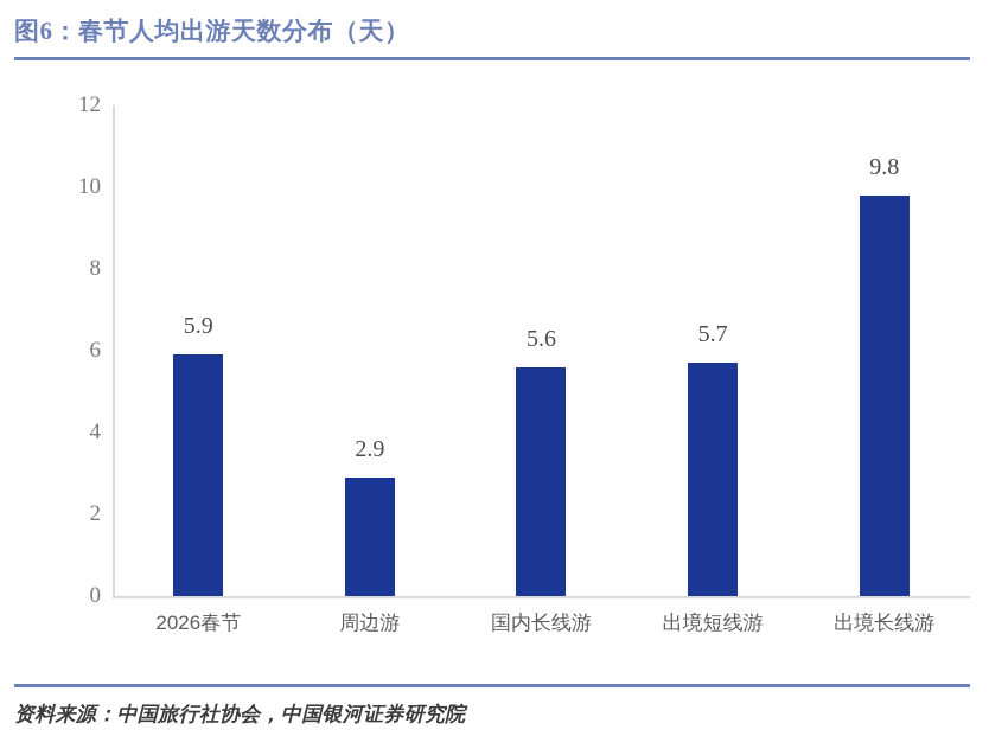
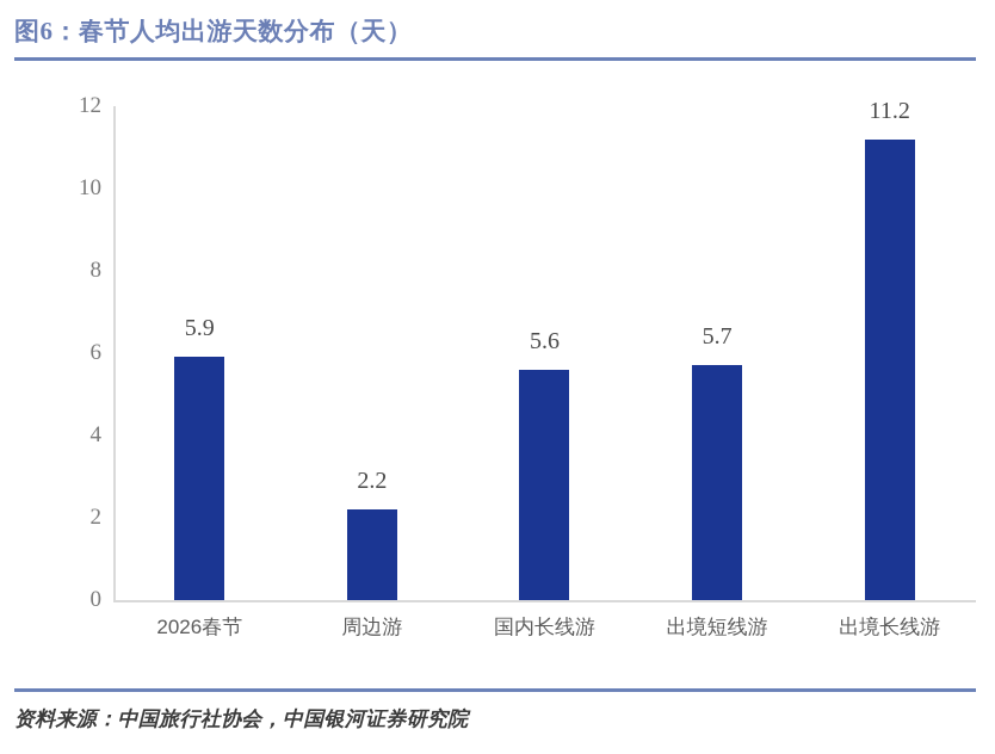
周边游: 2.9 -> 2.2
出境长线游: 9.8 -> 11.2
